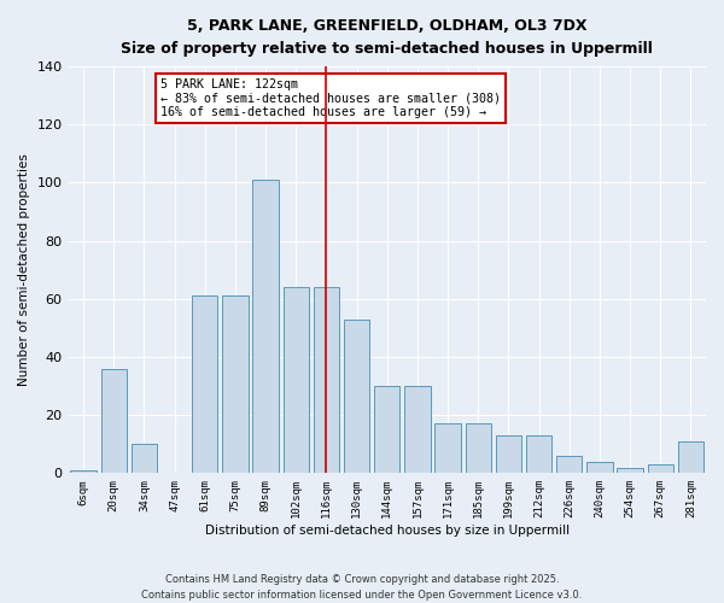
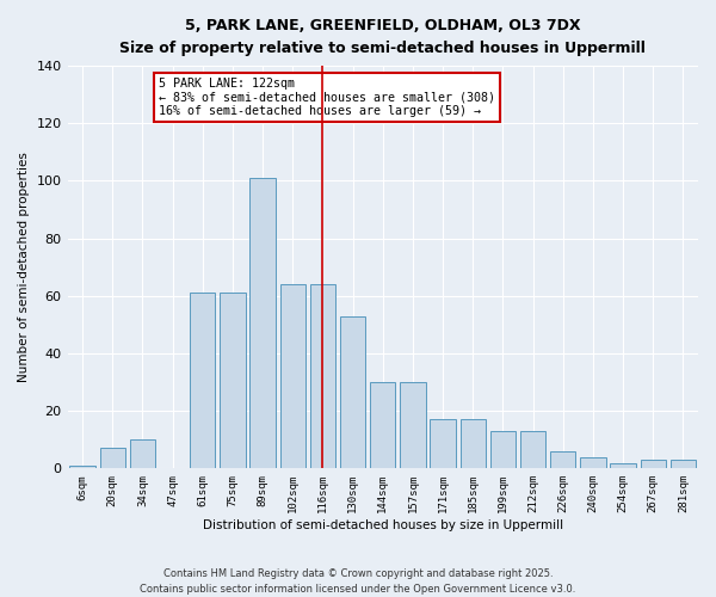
20sqm: 36 -> 7
281sqm: 11 -> 3
